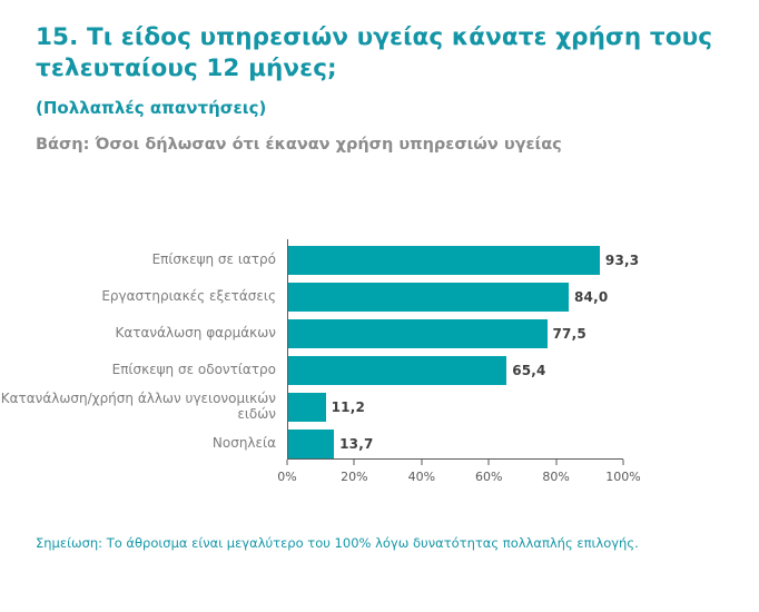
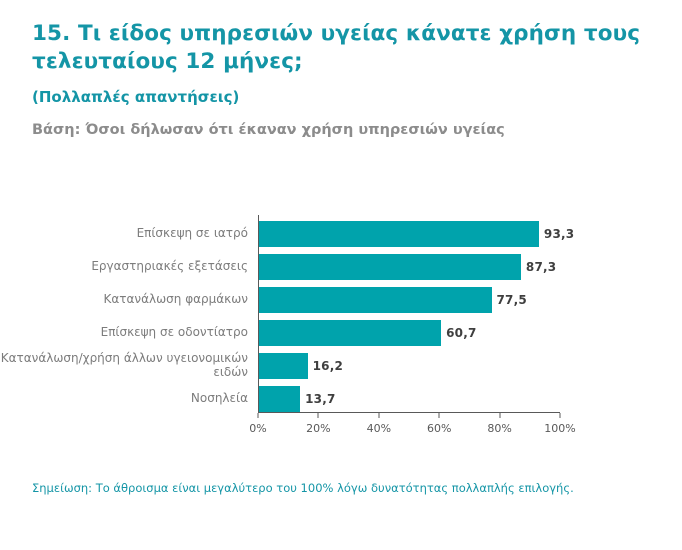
Εργαστηριακές εξετάσεις: 84,0 -> 87,3
Επίσκεψη σε οδοντίατρο: 65,4 -> 60,7
Κατανάλωση/χρήση άλλων υγειονομικών ειδών: 11,2 -> 16,2
